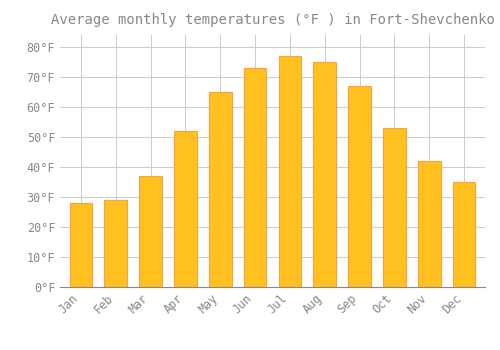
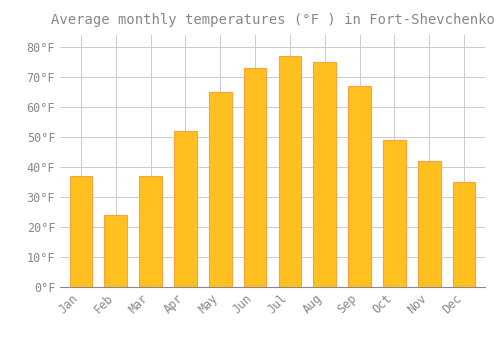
Jan: 28°F -> 37°F
Feb: 29°F -> 24°F
Oct: 53°F -> 49°F
